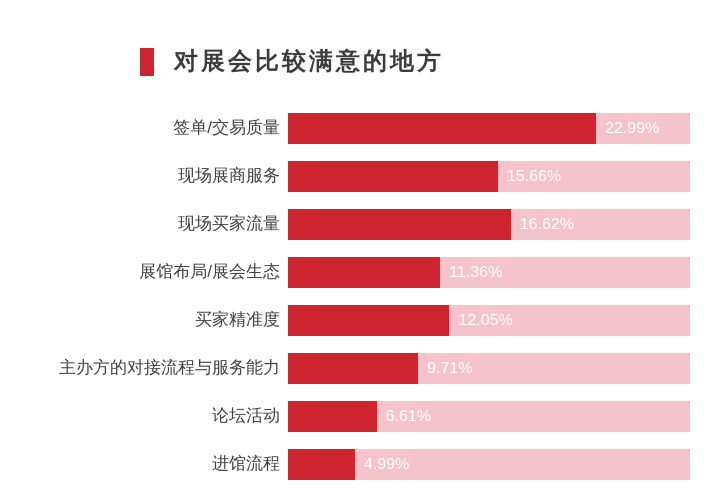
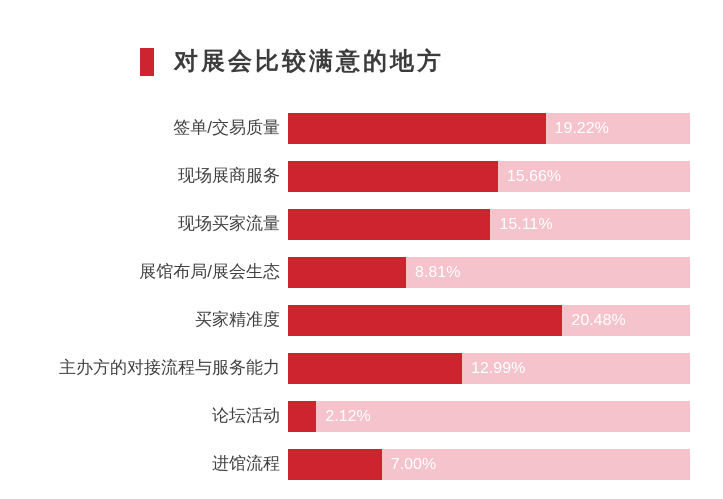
签单/交易质量: 22.99% -> 19.22%
现场买家流量: 16.62% -> 15.11%
展馆布局/展会生态: 11.36% -> 8.81%
买家精准度: 12.05% -> 20.48%
主办方的对接流程与服务能力: 9.71% -> 12.99%
论坛活动: 6.61% -> 2.12%
进馆流程: 4.99% -> 7.00%
